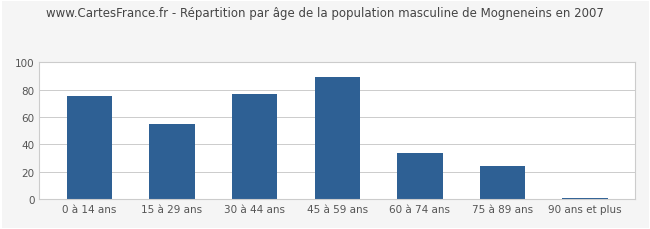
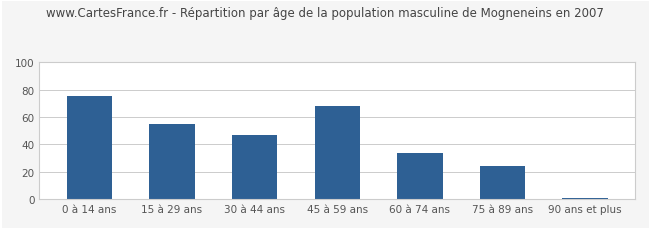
30 à 44 ans: 77 -> 47
45 à 59 ans: 89 -> 68
